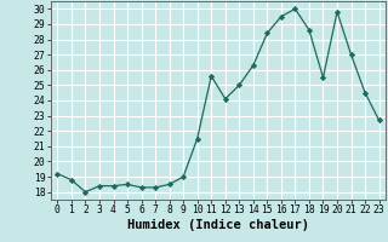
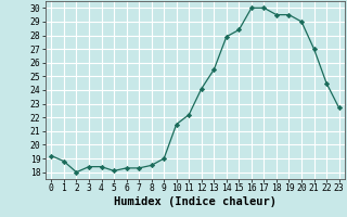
5: 18.5 -> 18.1
11: 25.6 -> 22.2
13: 25.0 -> 25.5
14: 26.3 -> 27.9
16: 29.5 -> 30.0
18: 28.6 -> 29.5
19: 25.5 -> 29.5
20: 29.8 -> 29.0
